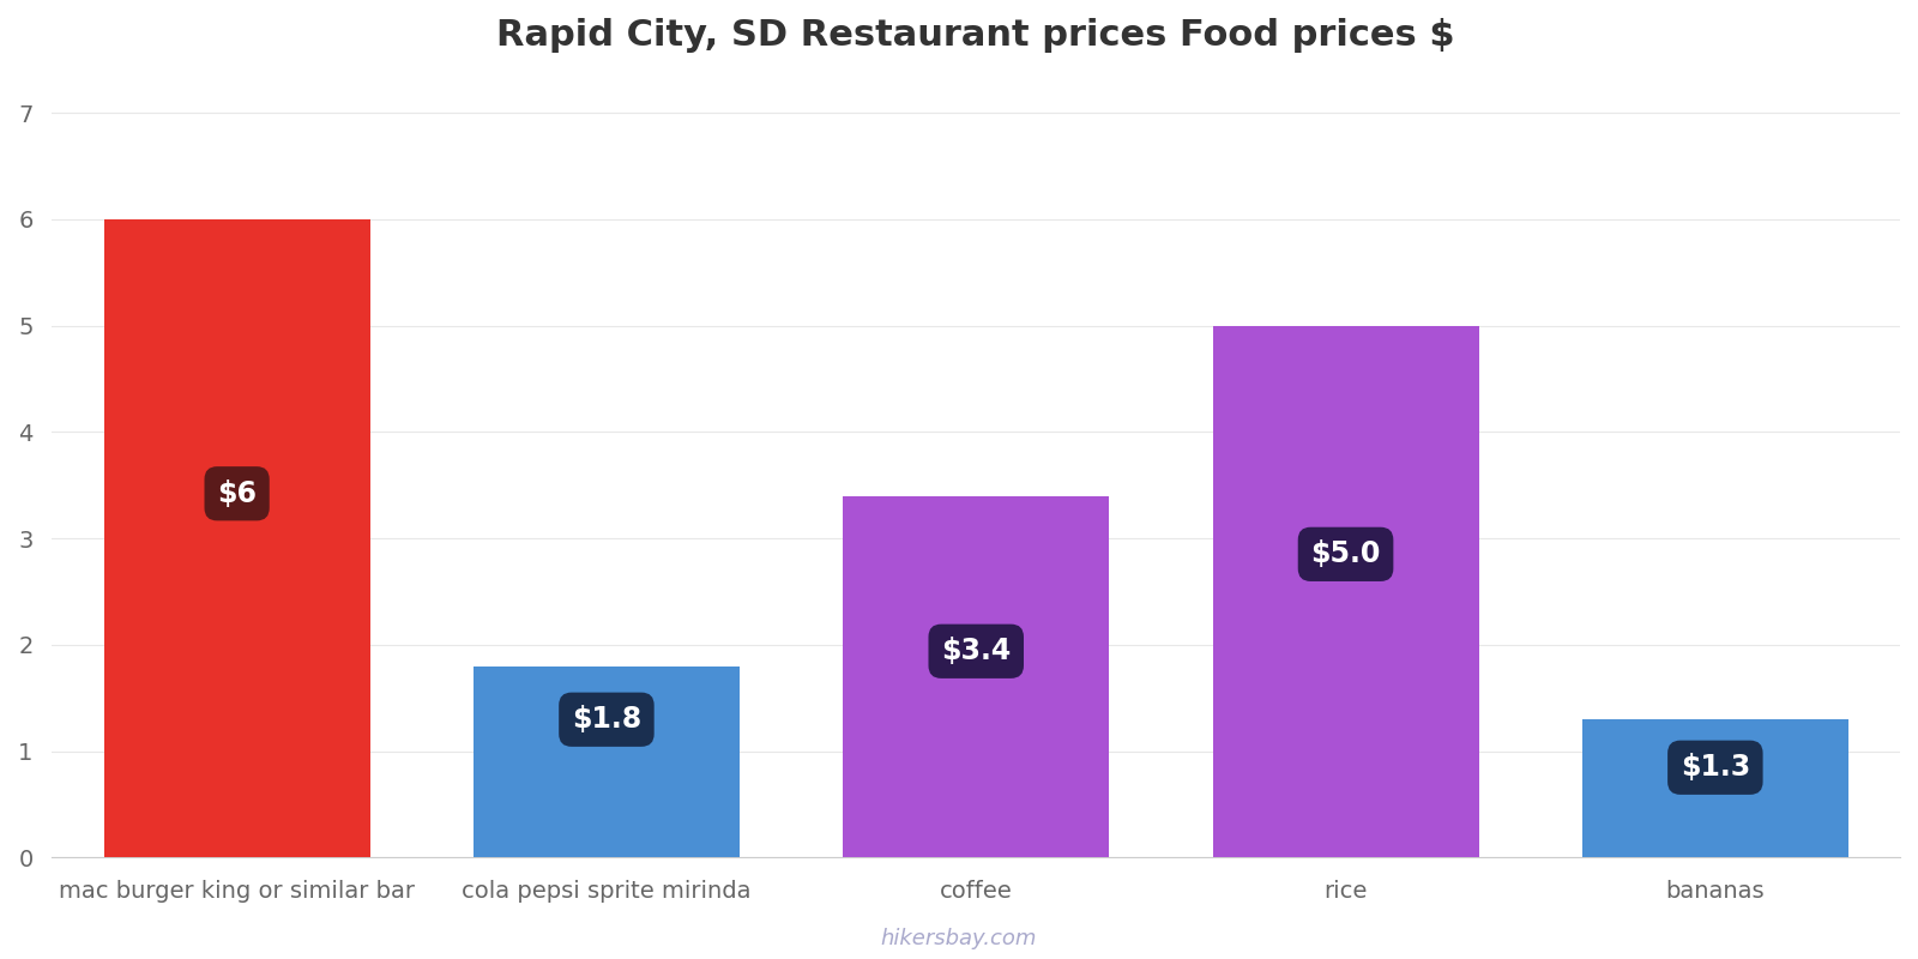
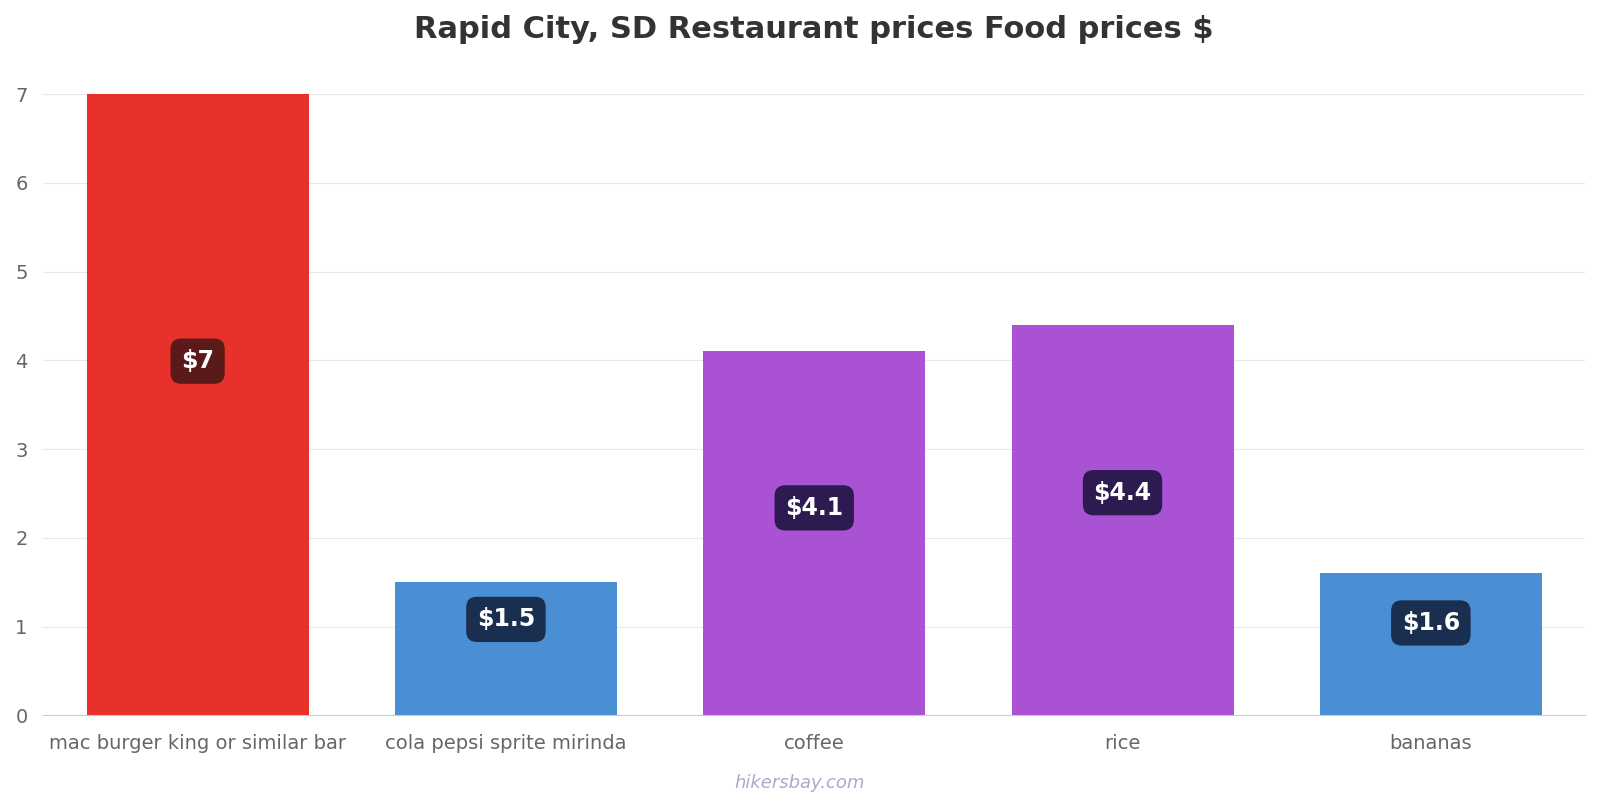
mac burger king or similar bar: $6 -> $7
cola pepsi sprite mirinda: $1.8 -> $1.5
coffee: $3.4 -> $4.1
rice: $5.0 -> $4.4
bananas: $1.3 -> $1.6
